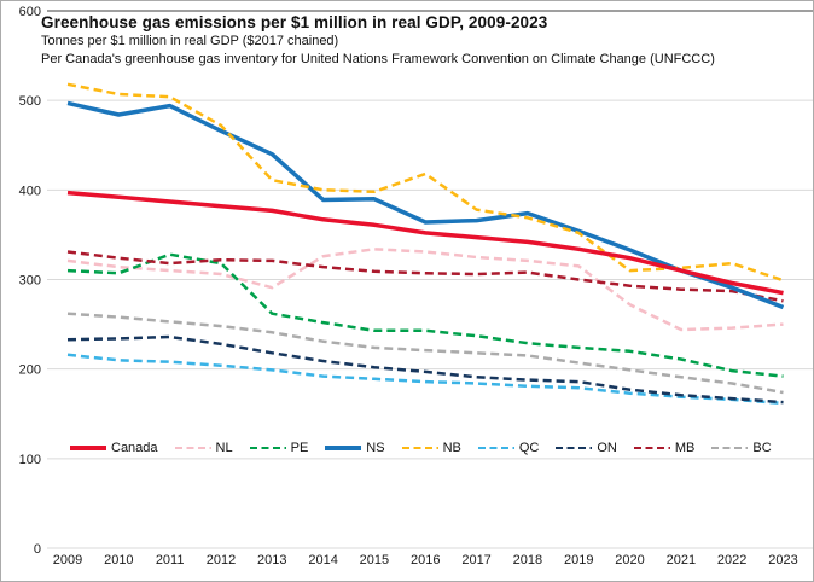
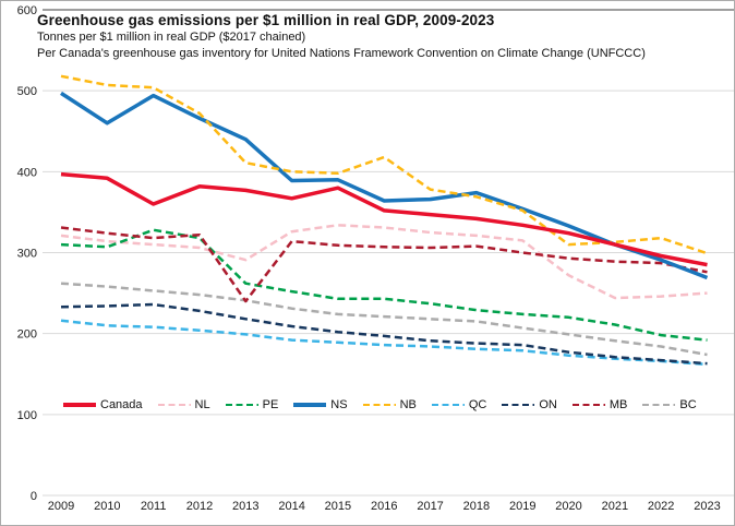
NS/2010: 480 -> 460
Canada/2011: 390 -> 360
MB/2013: 320 -> 240
Canada/2015: 360 -> 380
